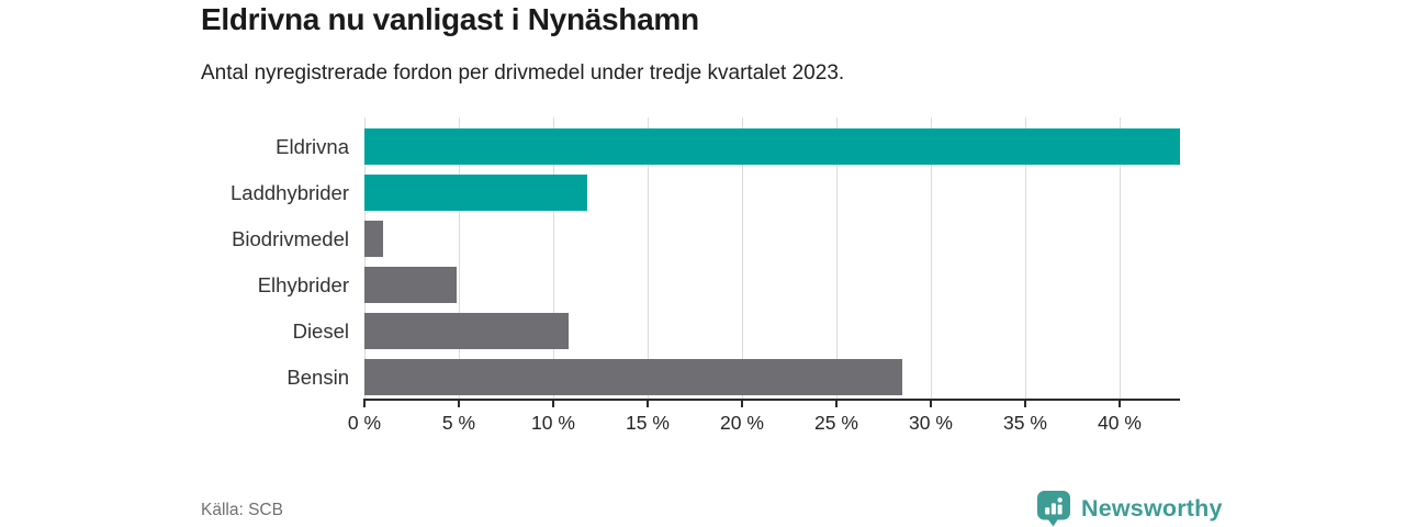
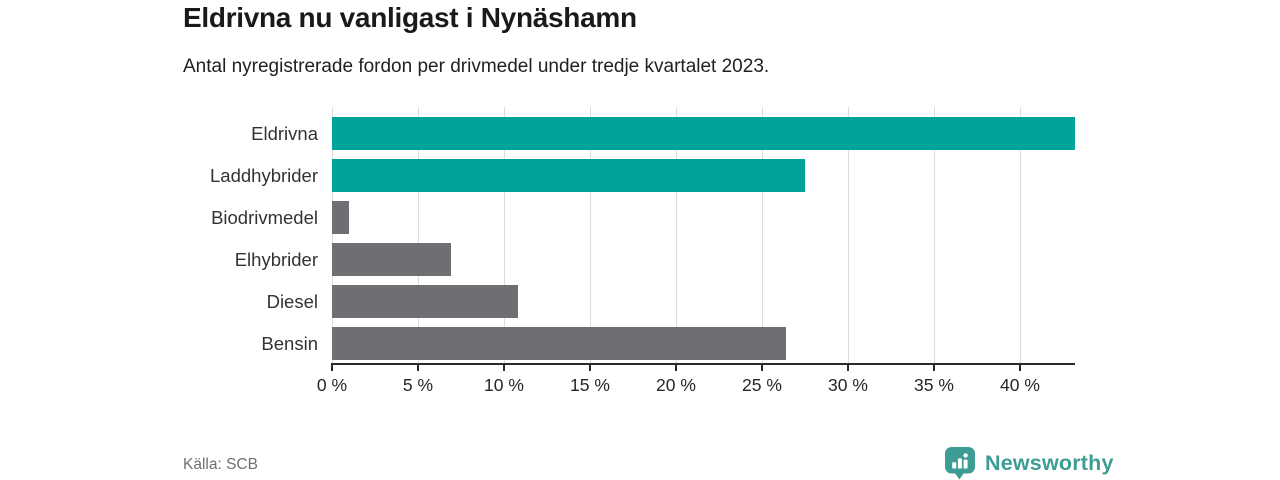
Laddhybrider: 11.8% -> 27.5%
Elhybrider: 4.9% -> 6.9%
Bensin: 28.5% -> 26.4%
